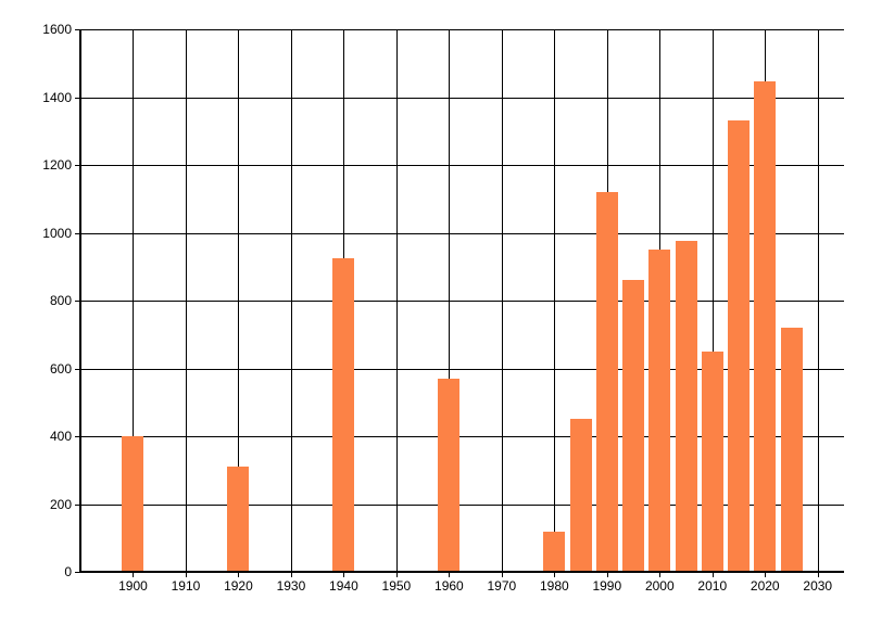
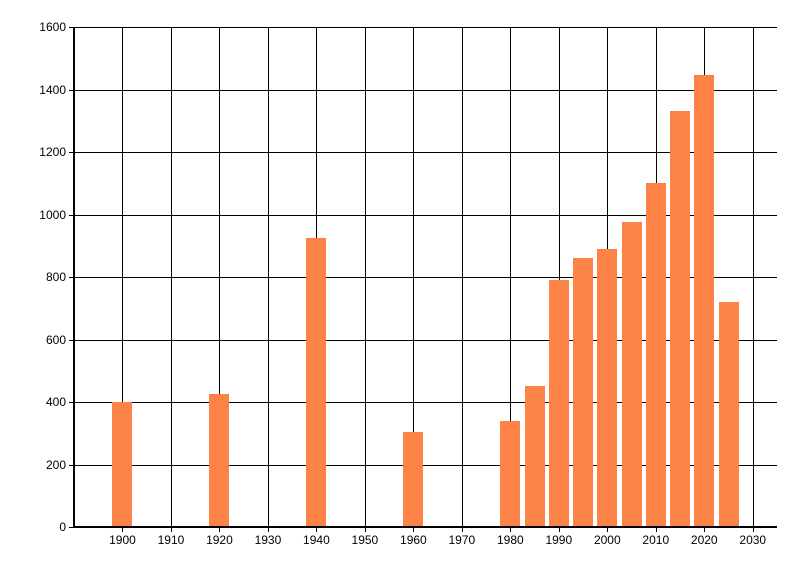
1920: 310 -> 420
1960: 570 -> 300
1980: 120 -> 340
1990: 1120 -> 790
2000: 950 -> 890
2010: 650 -> 1100
